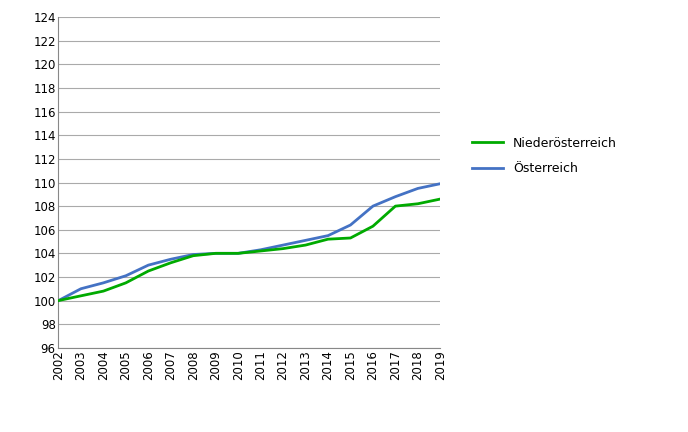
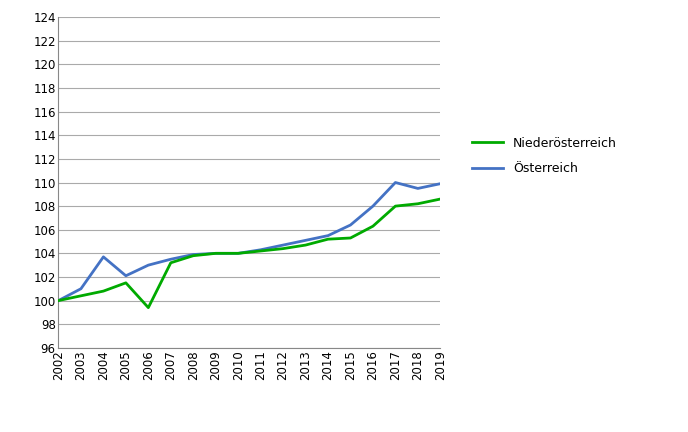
Österreich/2004: 101.5 -> 103.7
Niederösterreich/2006: 102.5 -> 99.4
Österreich/2017: 108.8 -> 110.0
